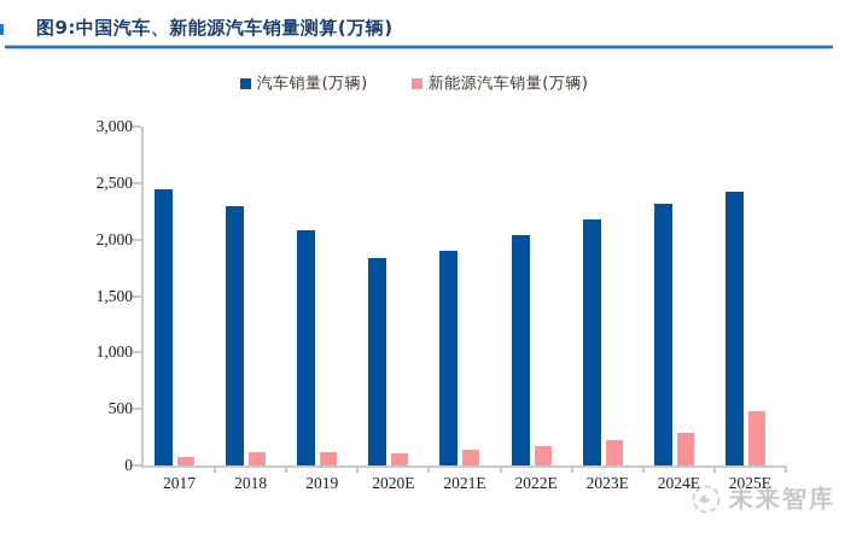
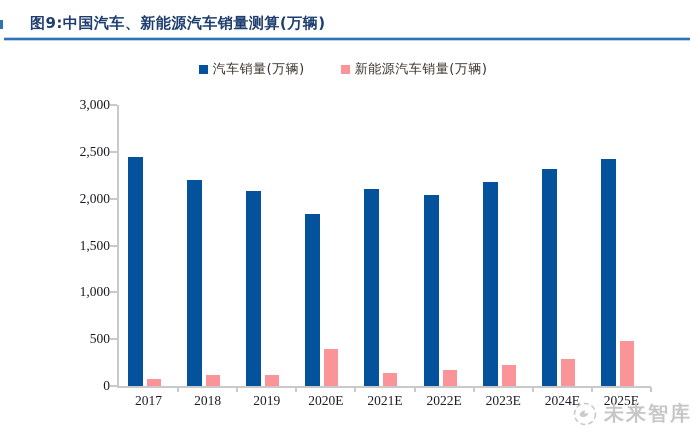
汽车销量(万辆)/2018: 2300 -> 2200
新能源汽车销量(万辆)/2020E: 100 -> 400
汽车销量(万辆)/2021E: 1900 -> 2100
